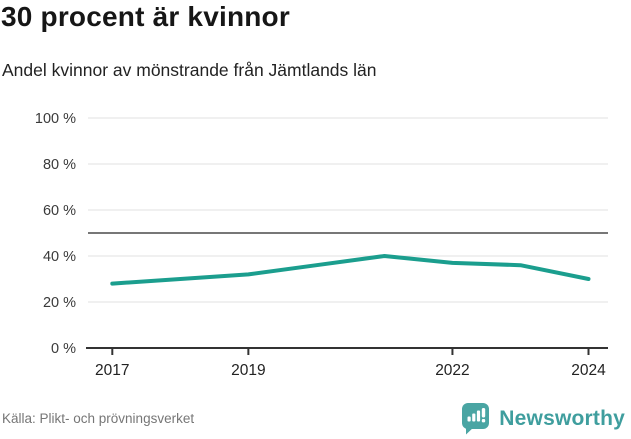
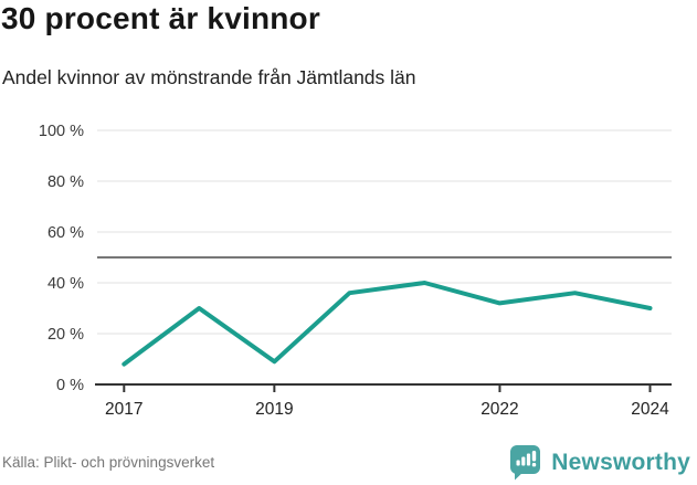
2017: 28% -> 8%
2019: 32% -> 9%
2022: 37% -> 32%
